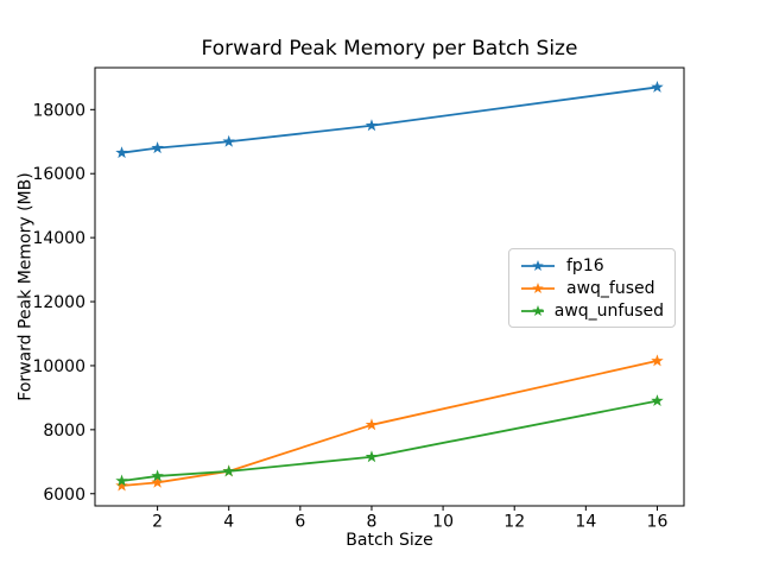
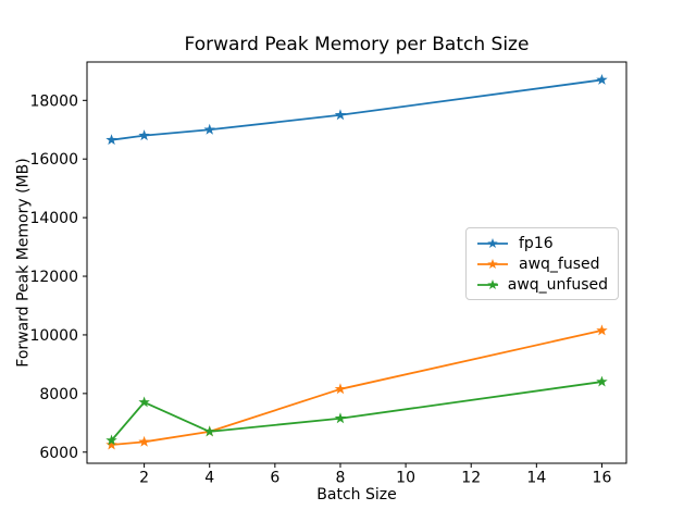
awq_unfused/2: 6600 -> 7700
awq_unfused/16: 8900 -> 8400
